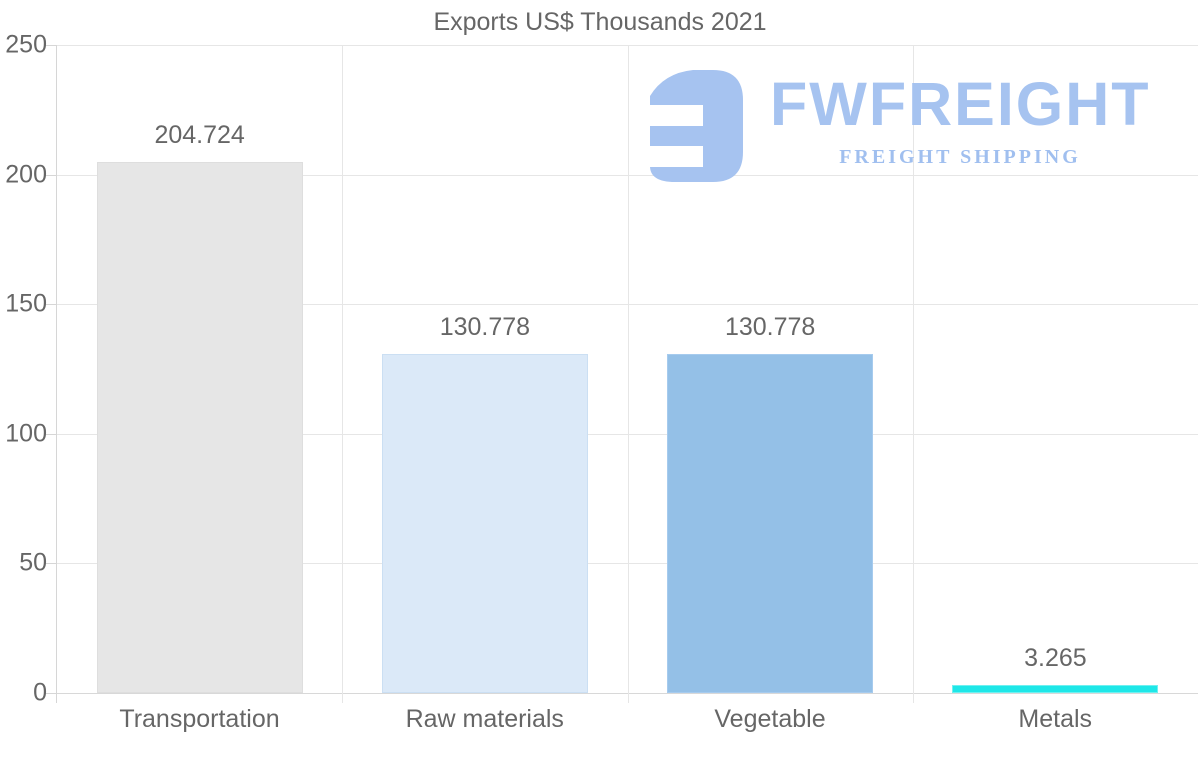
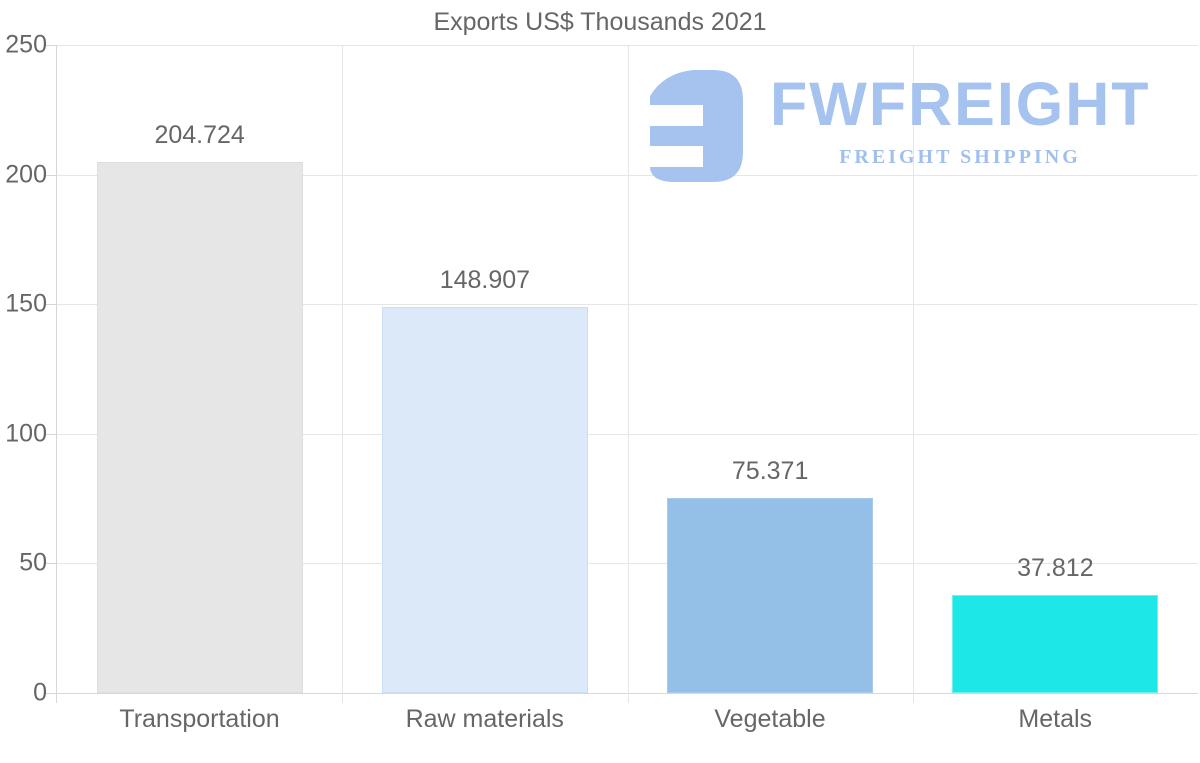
Raw materials: 130.778 -> 148.907
Vegetable: 130.778 -> 75.371
Metals: 3.265 -> 37.812
